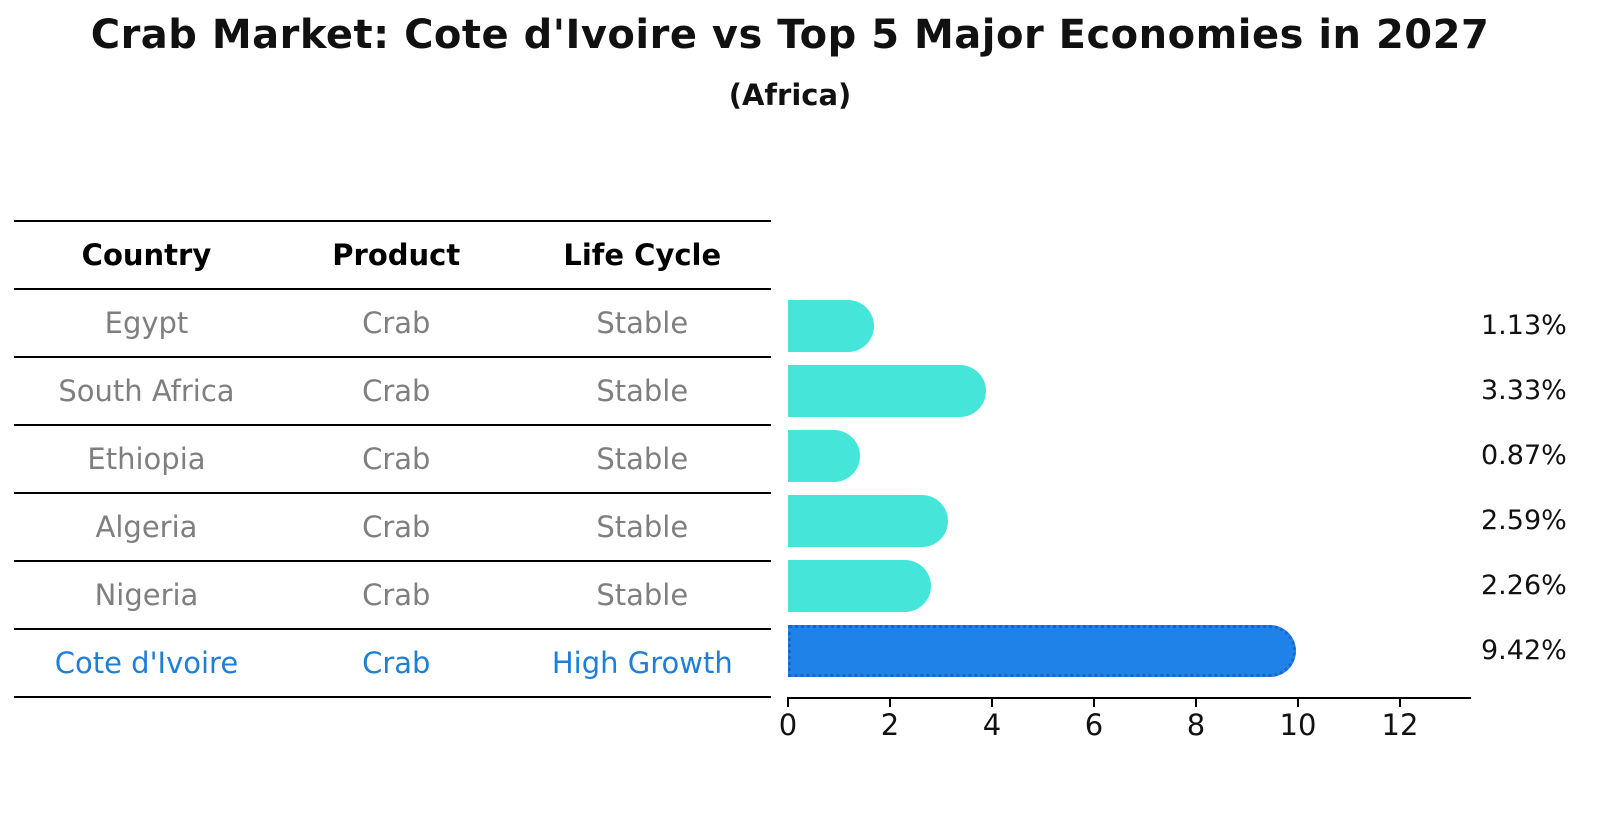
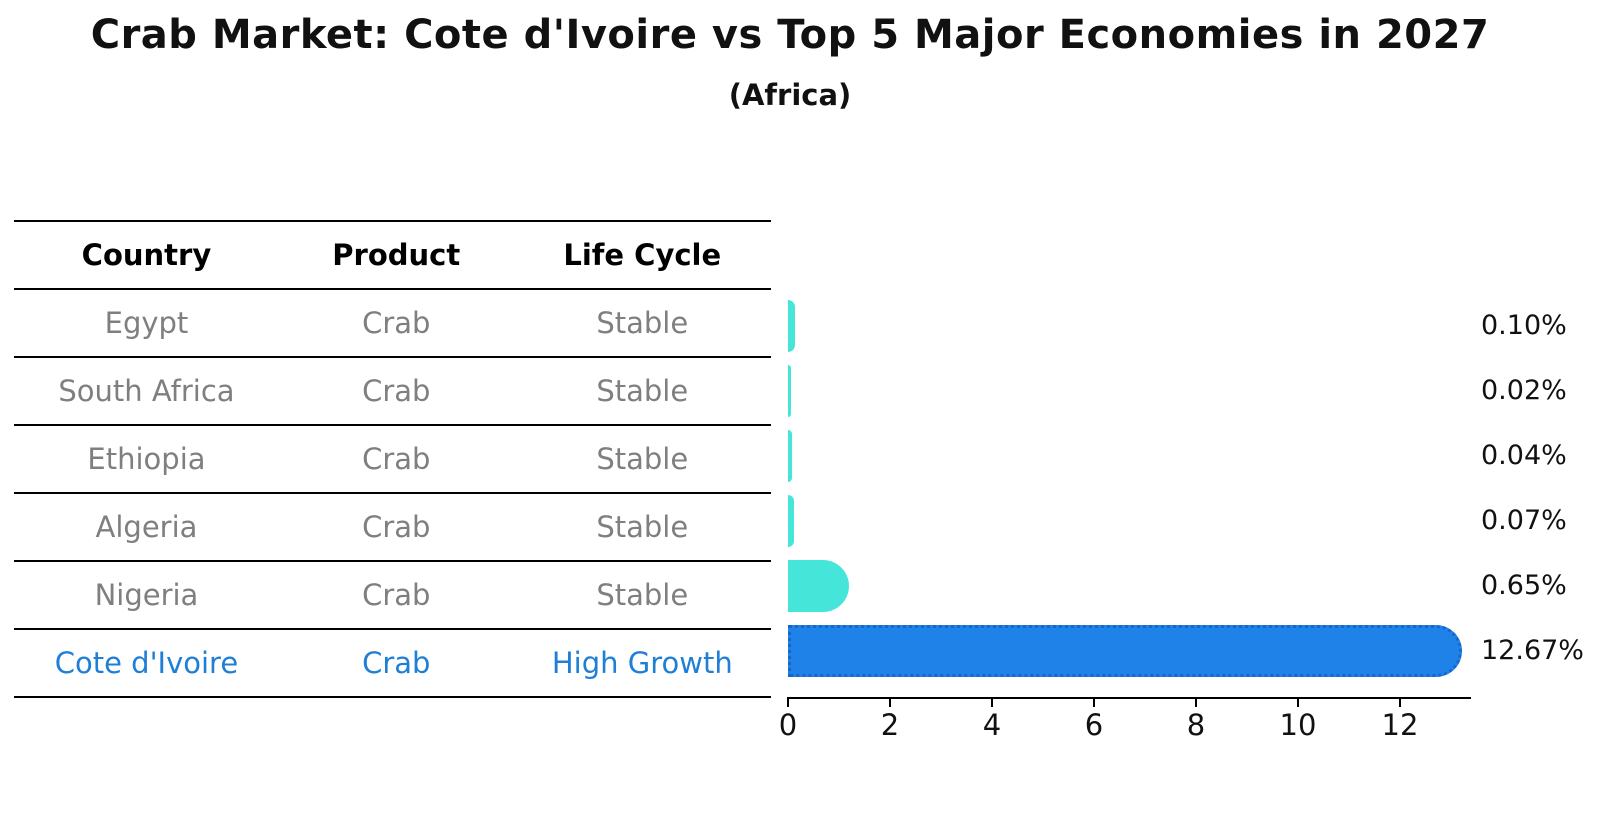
Egypt: 1.13% -> 0.10%
South Africa: 3.33% -> 0.02%
Ethiopia: 0.87% -> 0.04%
Algeria: 2.59% -> 0.07%
Nigeria: 2.26% -> 0.65%
Cote d'Ivoire: 9.42% -> 12.67%
